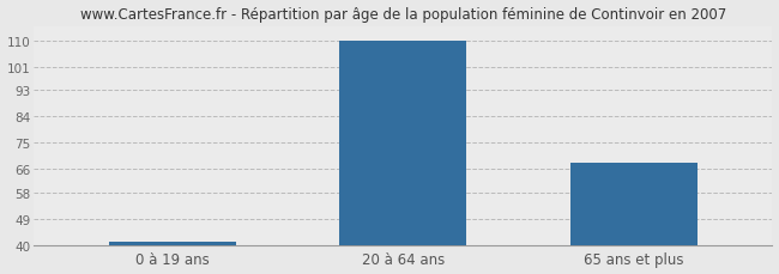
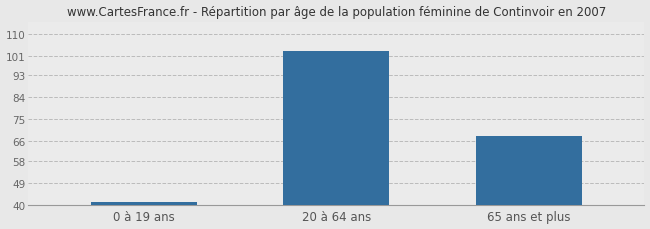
20 à 64 ans: 110 -> 103
